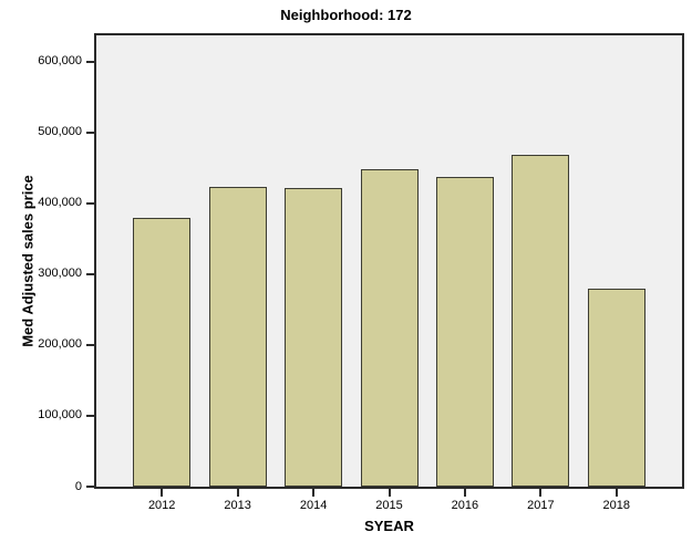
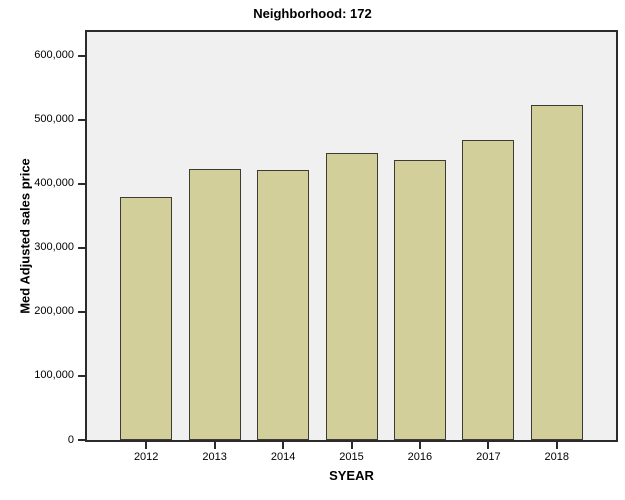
2018: 280000 -> 520000
